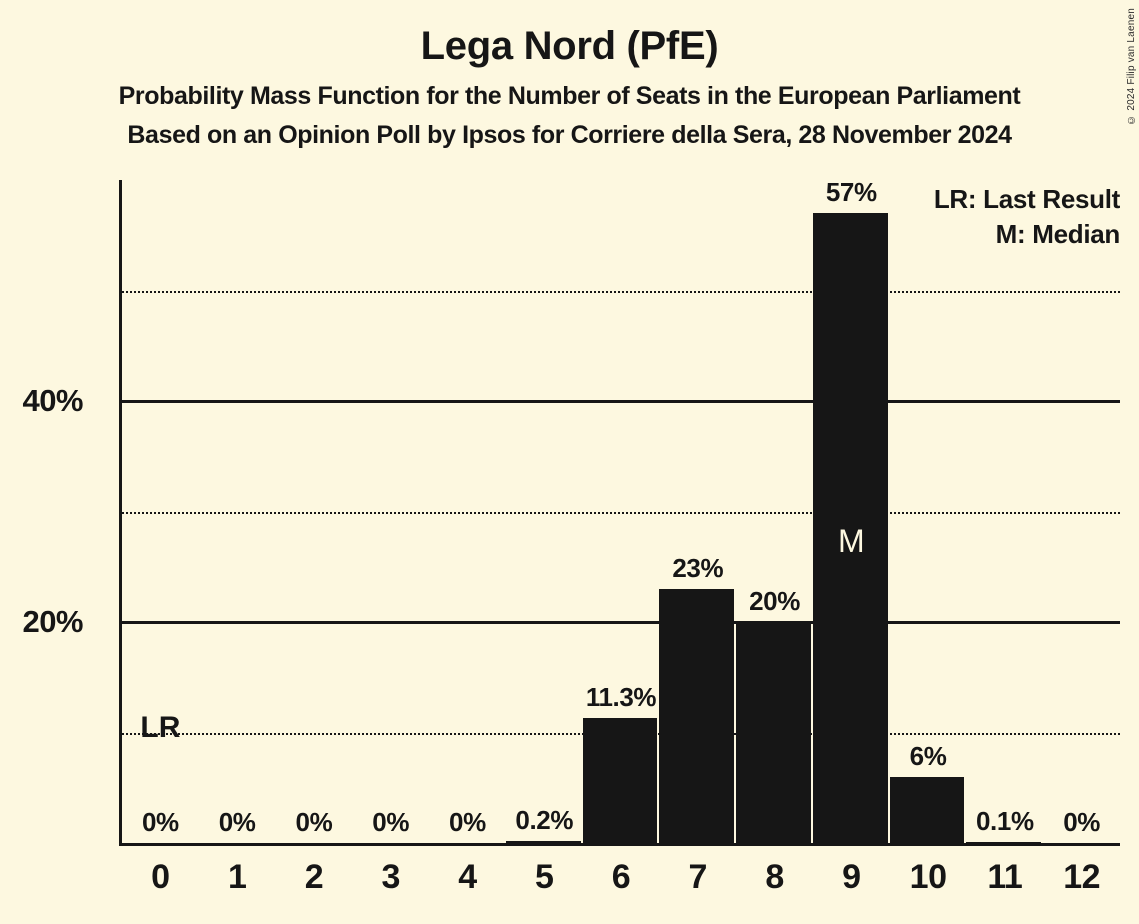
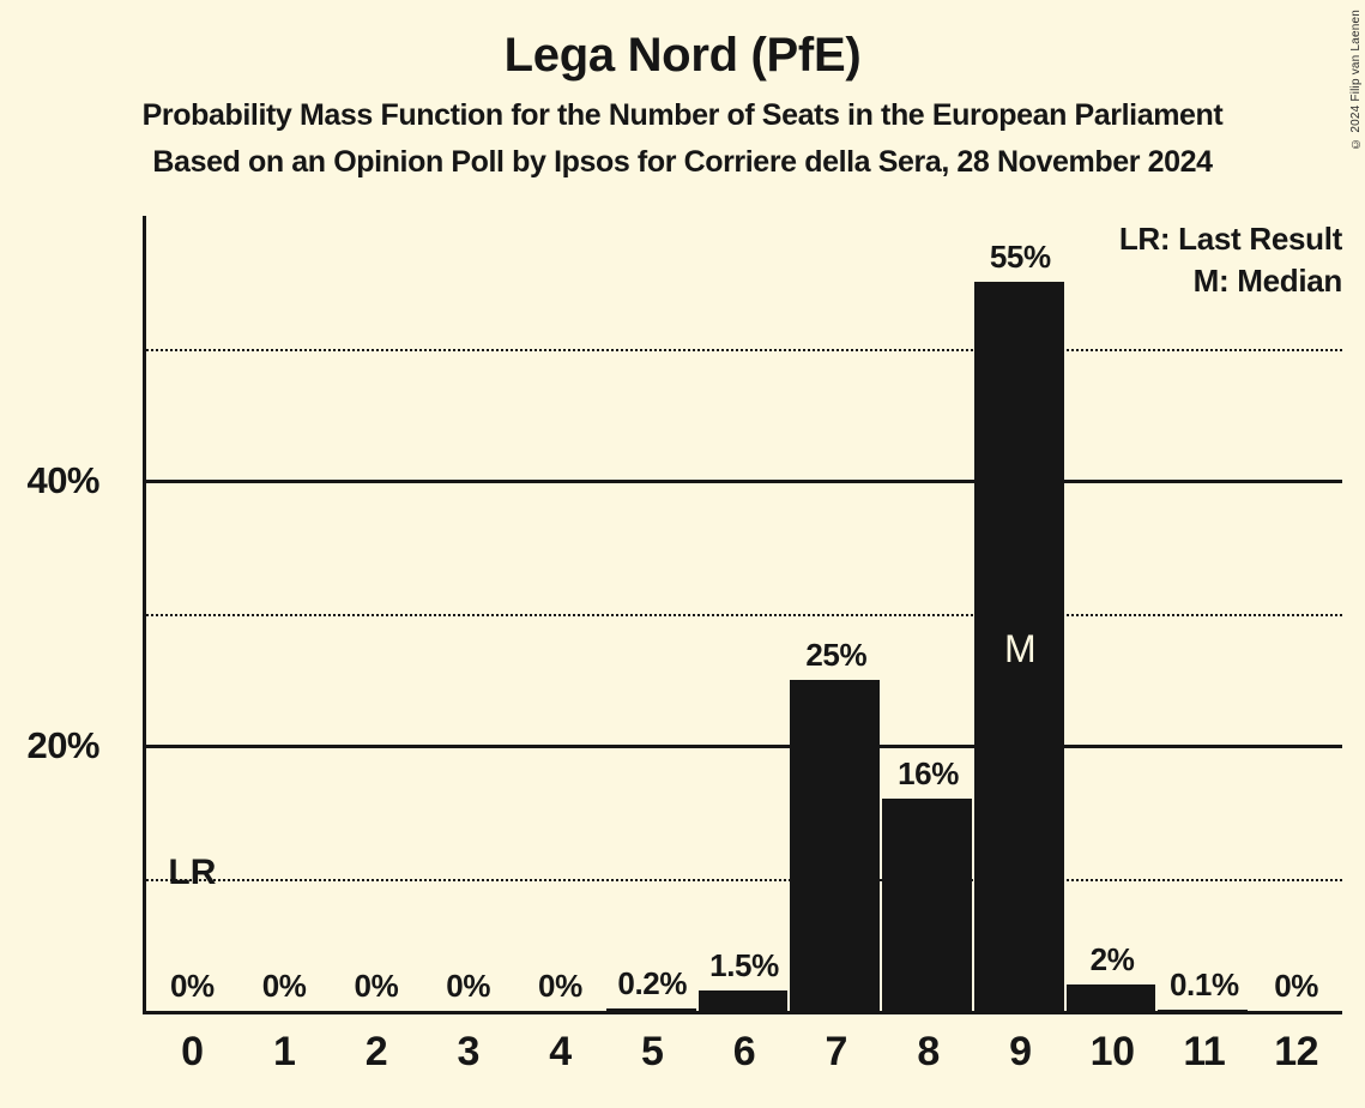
6: 11.3% -> 1.5%
7: 23% -> 25%
8: 20% -> 16%
9: 57% -> 55%
10: 6% -> 2%
